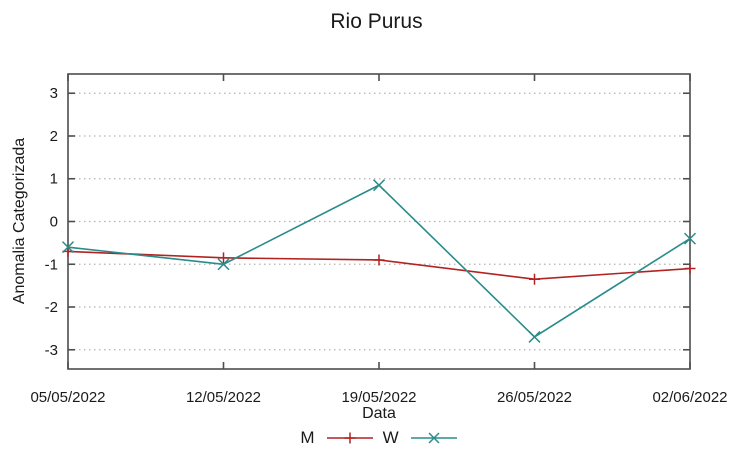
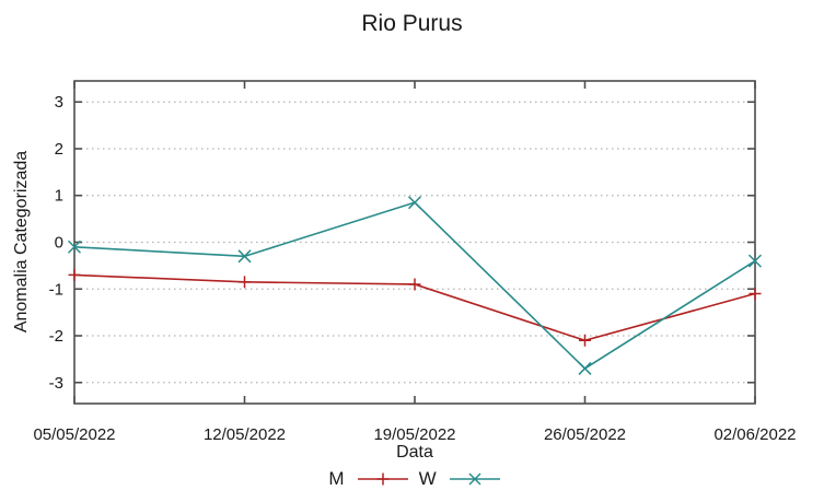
W/05/05/2022: -0.6 -> -0.1
W/12/05/2022: -1.0 -> -0.3
M/26/05/2022: -1.4 -> -2.1
